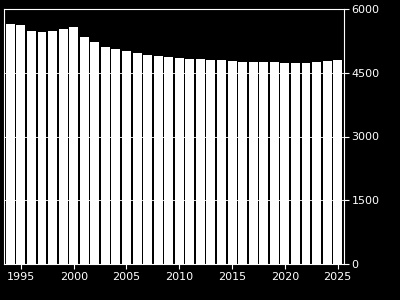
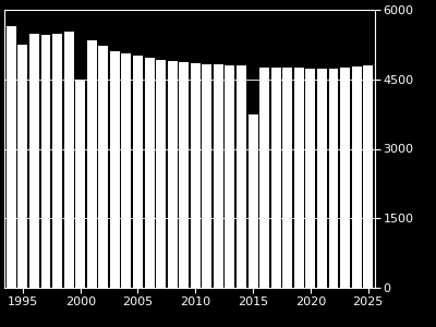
1995: 5620 -> 5250
2000: 5580 -> 4500
2015: 4780 -> 3750
